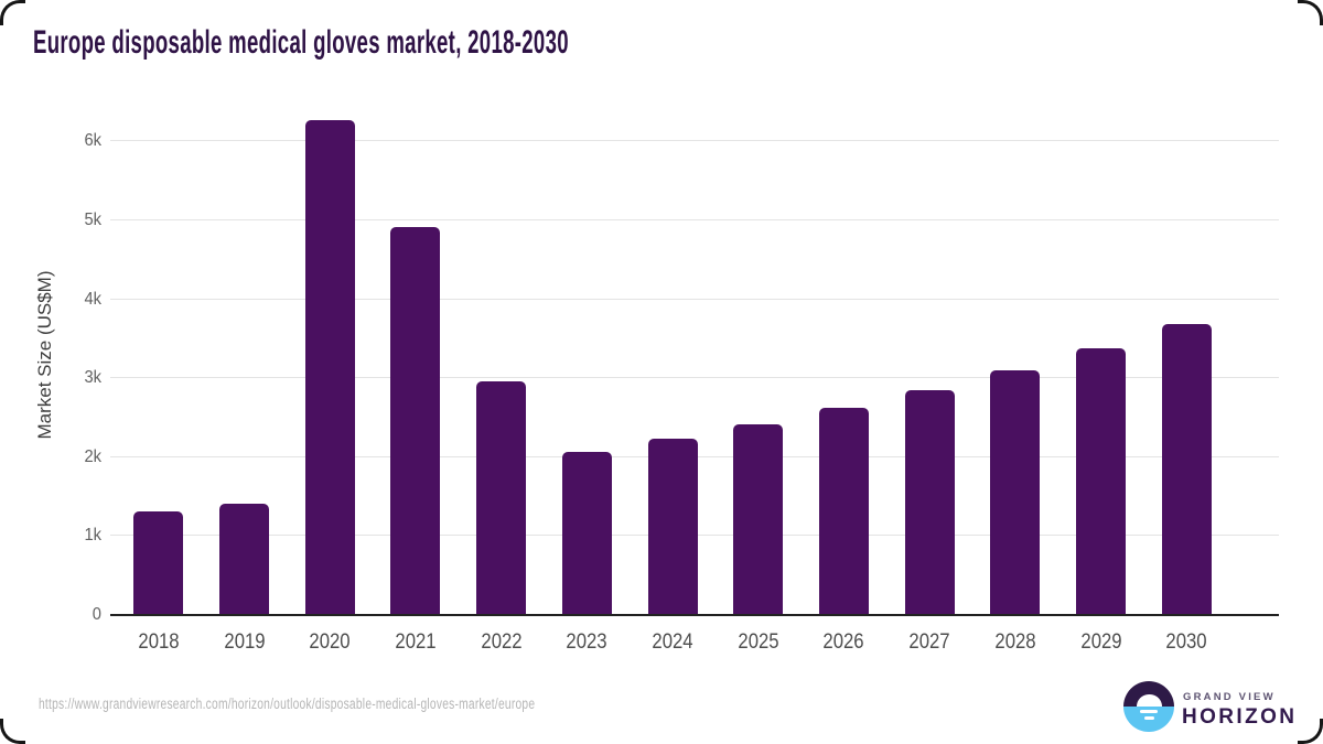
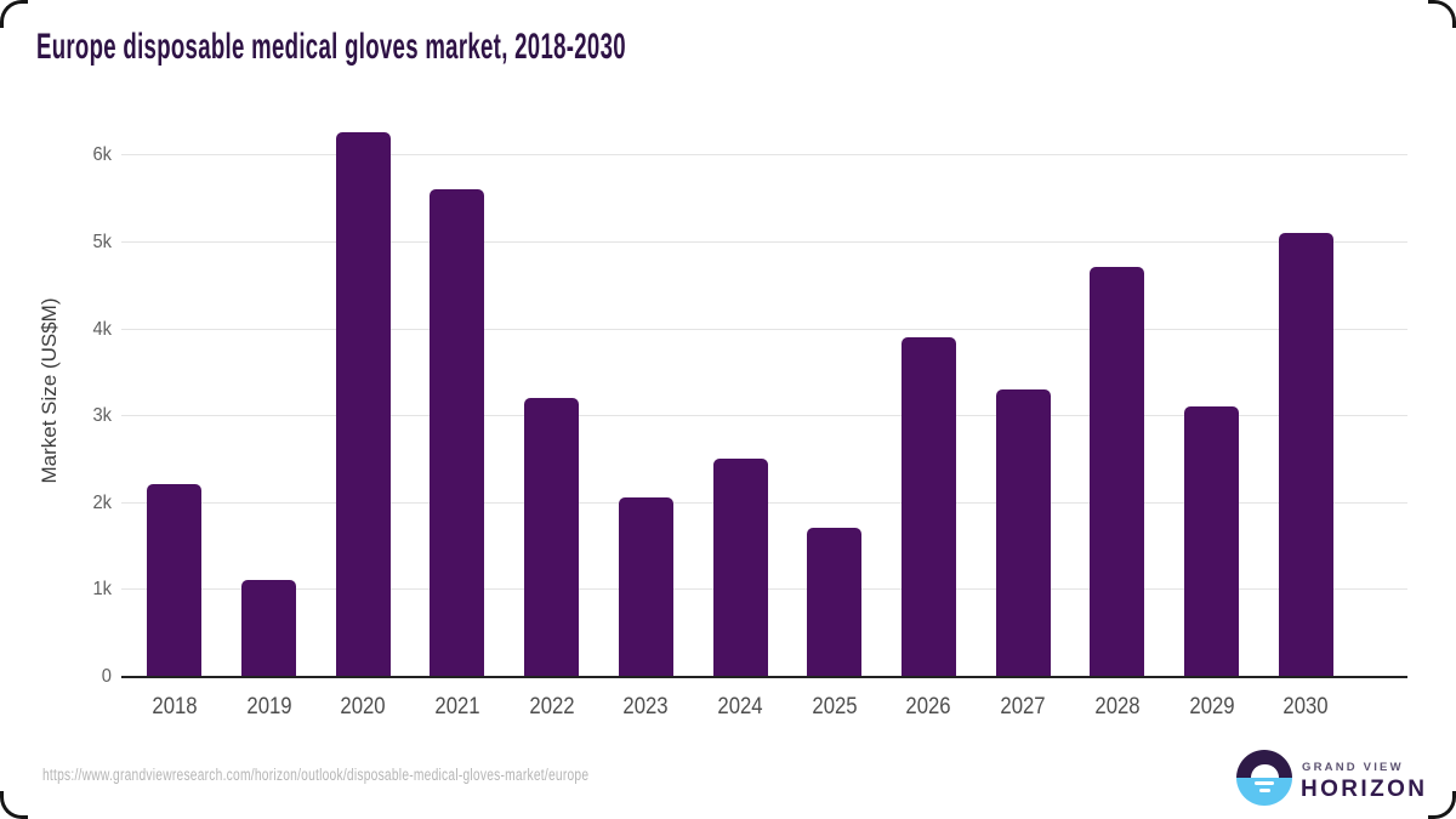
2018: 1.3k -> 2.2k
2019: 1.4k -> 1.1k
2021: 4.9k -> 5.6k
2022: 2.9k -> 3.2k
2024: 2.2k -> 2.5k
2025: 2.4k -> 1.7k
2026: 2.6k -> 3.9k
2027: 2.8k -> 3.3k
2028: 3.1k -> 4.7k
2029: 3.4k -> 3.1k
2030: 3.7k -> 5.1k
